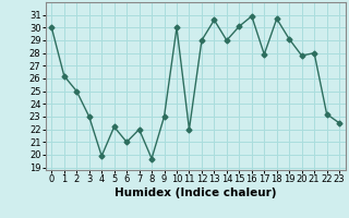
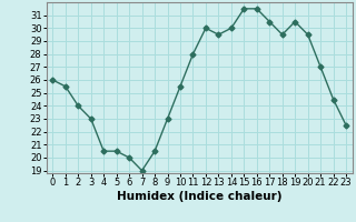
0: 30.0 -> 26.0
1: 26.2 -> 25.5
2: 25.0 -> 24.0
4: 19.9 -> 20.5
5: 22.2 -> 20.5
6: 21.0 -> 20.0
7: 22.0 -> 19.0
8: 19.7 -> 20.5
10: 30.0 -> 25.5
11: 22.0 -> 28.0
12: 29.0 -> 30.0
13: 30.6 -> 29.5
14: 29.0 -> 30.0
15: 30.1 -> 31.5
16: 30.9 -> 31.5
17: 27.9 -> 30.5
18: 30.7 -> 29.5
19: 29.1 -> 30.5
20: 27.8 -> 29.5
21: 28.0 -> 27.0
22: 23.2 -> 24.5
